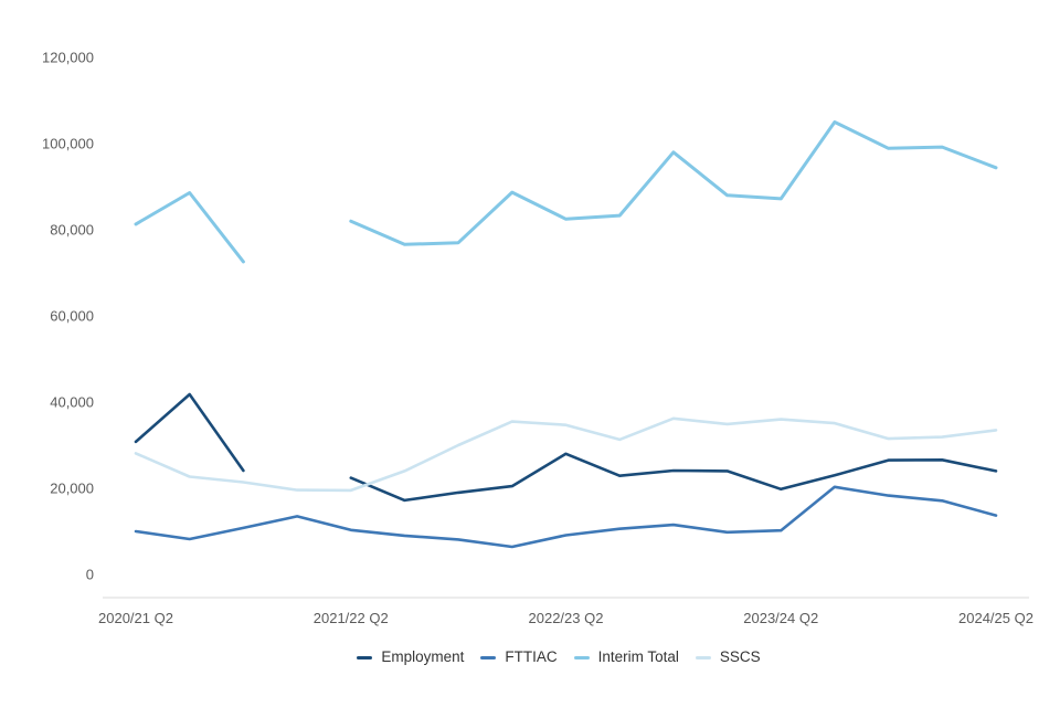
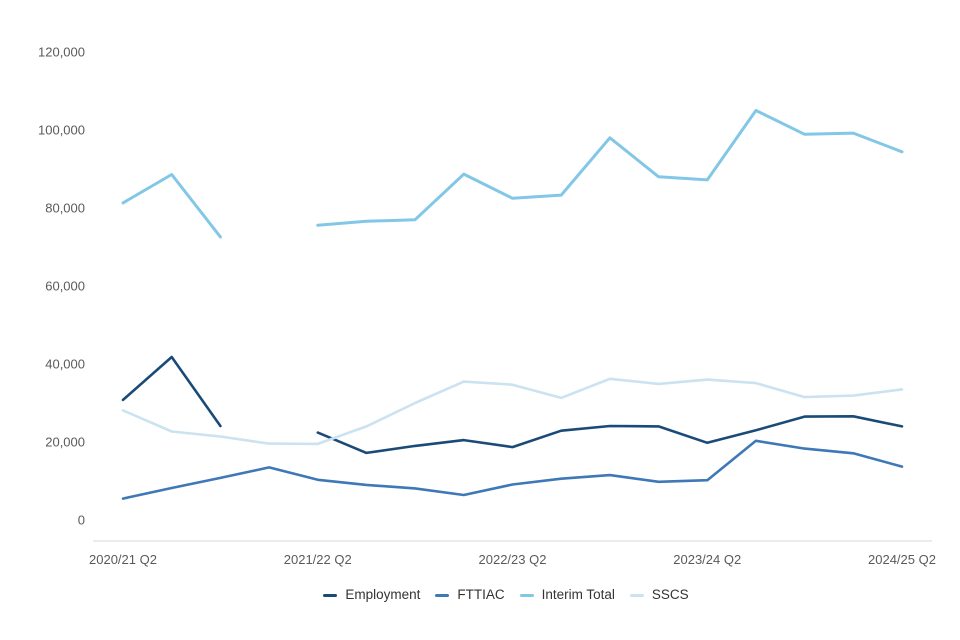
FTTIAC/2020/21 Q2: 10000 -> 6000
Interim Total/2021/22 Q2: 82000 -> 76000
Employment/2022/23 Q2: 28000 -> 19000
